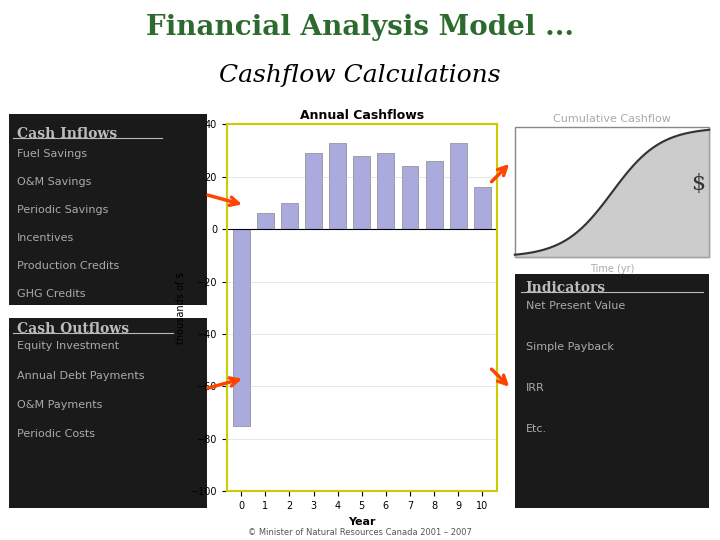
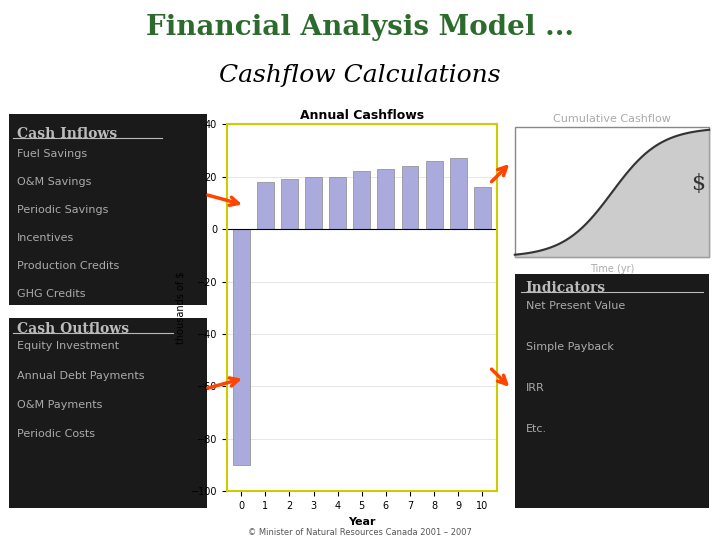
Annual Cashflows/0: -75 -> -90
Annual Cashflows/1: 6 -> 18
Annual Cashflows/2: 10 -> 19
Annual Cashflows/3: 29 -> 20
Annual Cashflows/4: 33 -> 20
Annual Cashflows/5: 28 -> 22
Annual Cashflows/6: 29 -> 23
Annual Cashflows/9: 33 -> 27
